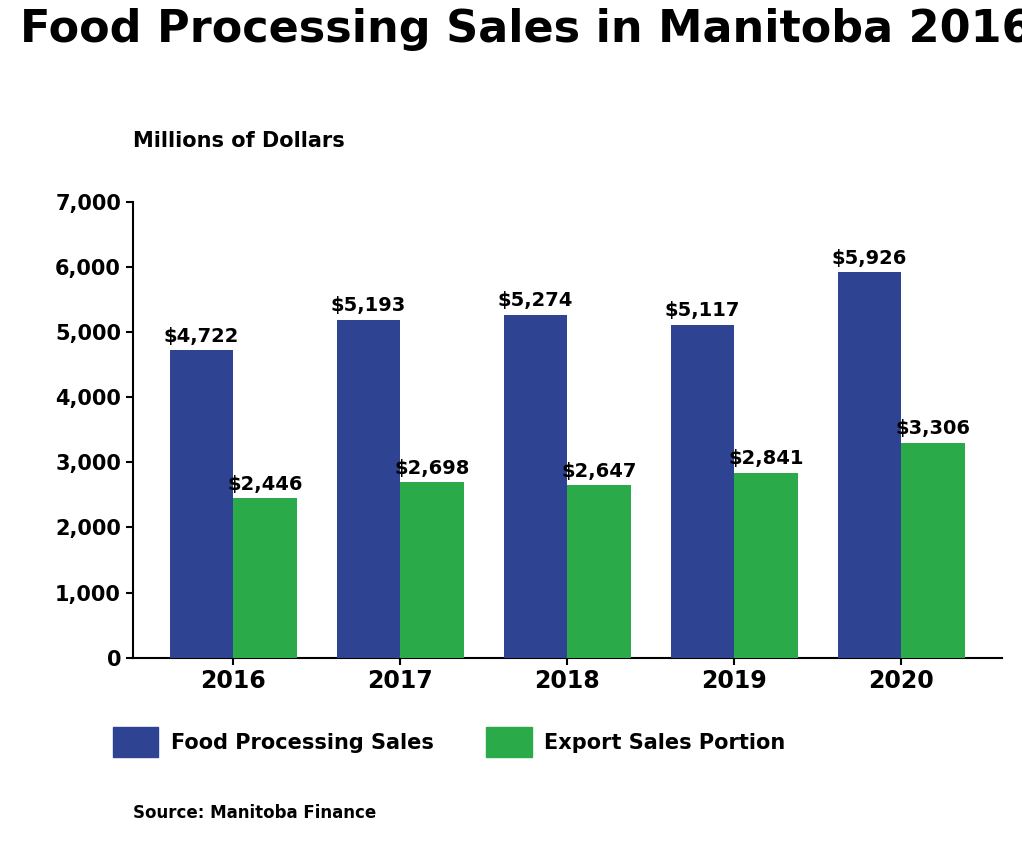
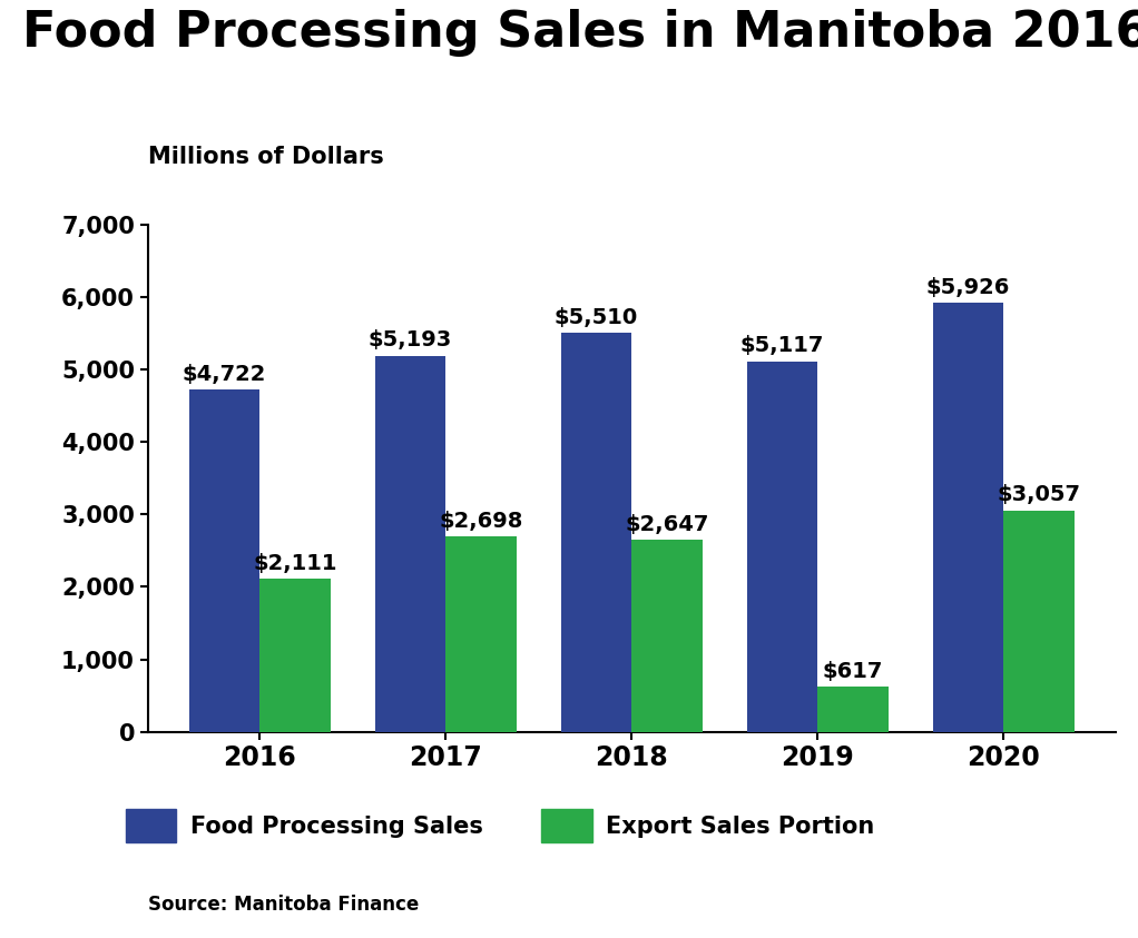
Export Sales Portion/2016: $2,446 -> $2,111
Food Processing Sales/2018: $5,274 -> $5,510
Export Sales Portion/2019: $2,841 -> $617
Export Sales Portion/2020: $3,306 -> $3,057
